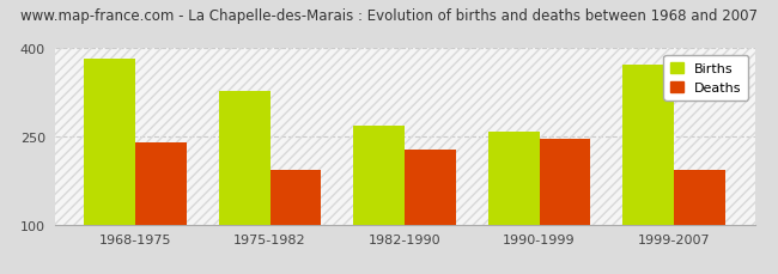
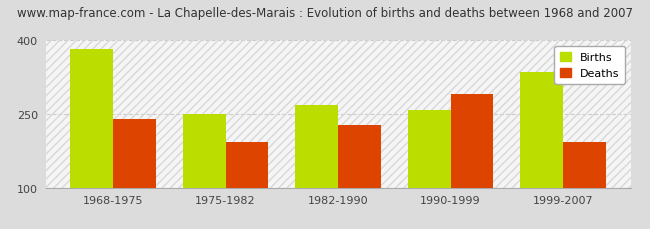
Births/1975-1982: 328 -> 250
Deaths/1990-1999: 246 -> 290
Births/1999-2007: 372 -> 335
